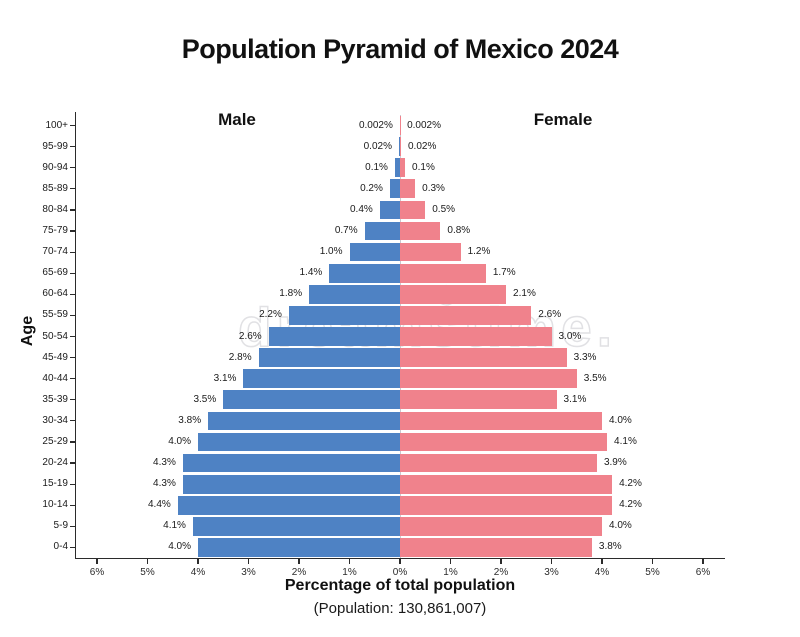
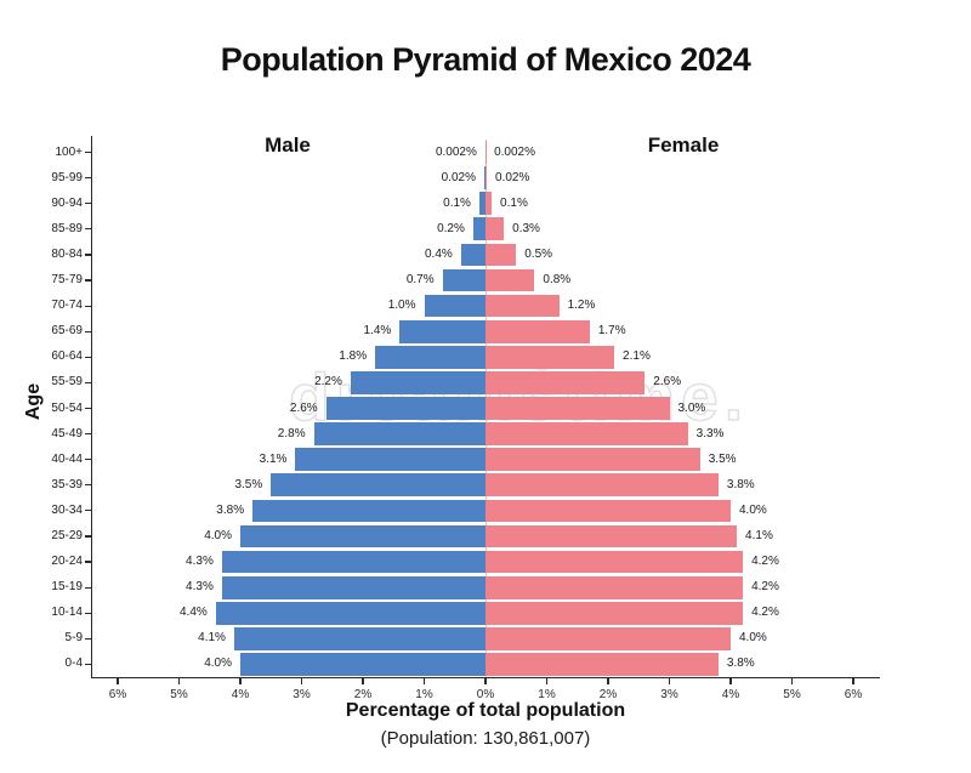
Female/35-39: 3.1% -> 3.8%
Female/20-24: 3.9% -> 4.2%
